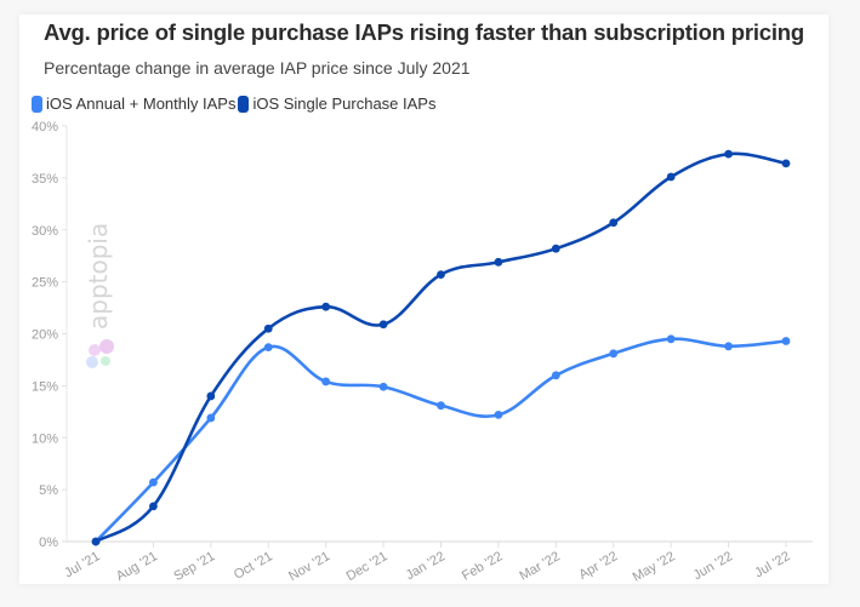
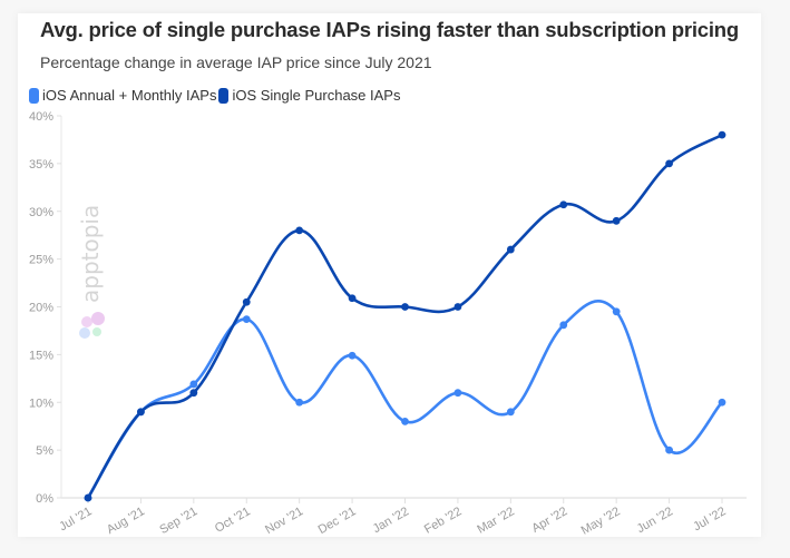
iOS Annual + Monthly IAPs/Aug '21: 6% -> 9%
iOS Single Purchase IAPs/Aug '21: 3% -> 9%
iOS Single Purchase IAPs/Sep '21: 14% -> 11%
iOS Annual + Monthly IAPs/Nov '21: 15% -> 10%
iOS Single Purchase IAPs/Nov '21: 23% -> 28%
iOS Annual + Monthly IAPs/Jan '22: 13% -> 8%
iOS Single Purchase IAPs/Jan '22: 26% -> 20%
iOS Annual + Monthly IAPs/Feb '22: 12% -> 11%
iOS Single Purchase IAPs/Feb '22: 27% -> 20%
iOS Annual + Monthly IAPs/Mar '22: 16% -> 9%
iOS Single Purchase IAPs/Mar '22: 28% -> 26%
iOS Single Purchase IAPs/May '22: 35% -> 29%
iOS Annual + Monthly IAPs/Jun '22: 19% -> 5%
iOS Single Purchase IAPs/Jun '22: 37% -> 35%
iOS Annual + Monthly IAPs/Jul '22: 19% -> 10%
iOS Single Purchase IAPs/Jul '22: 36% -> 38%
